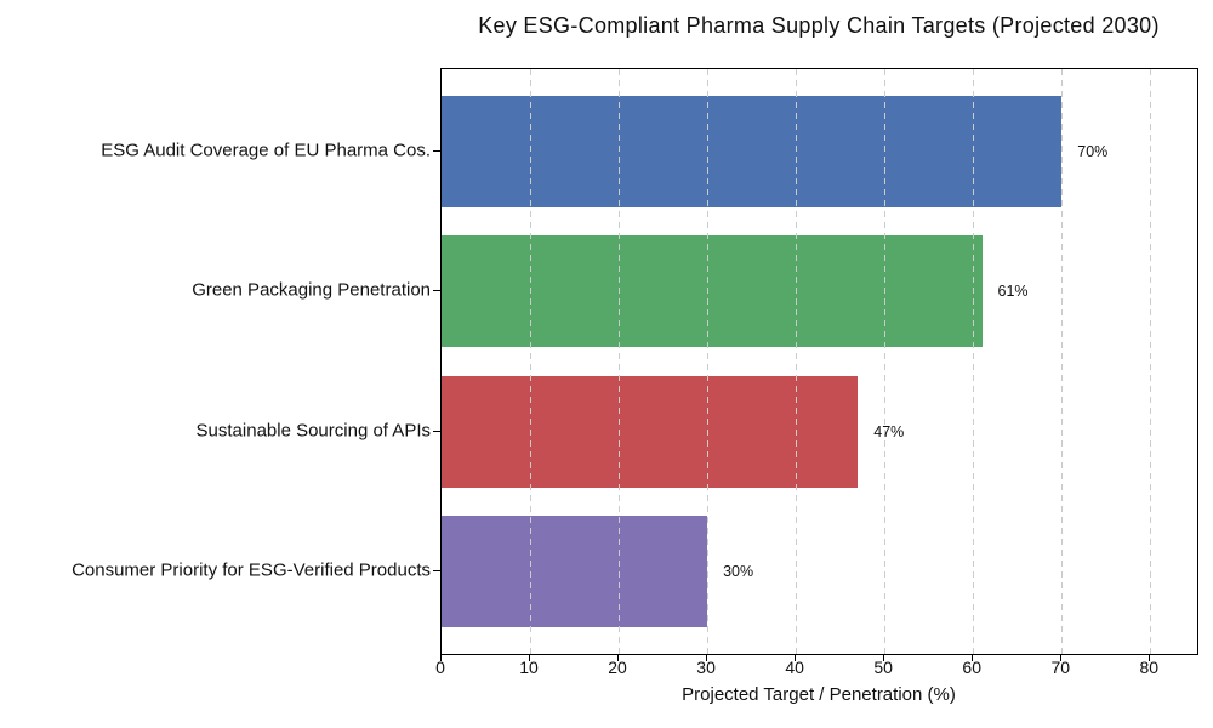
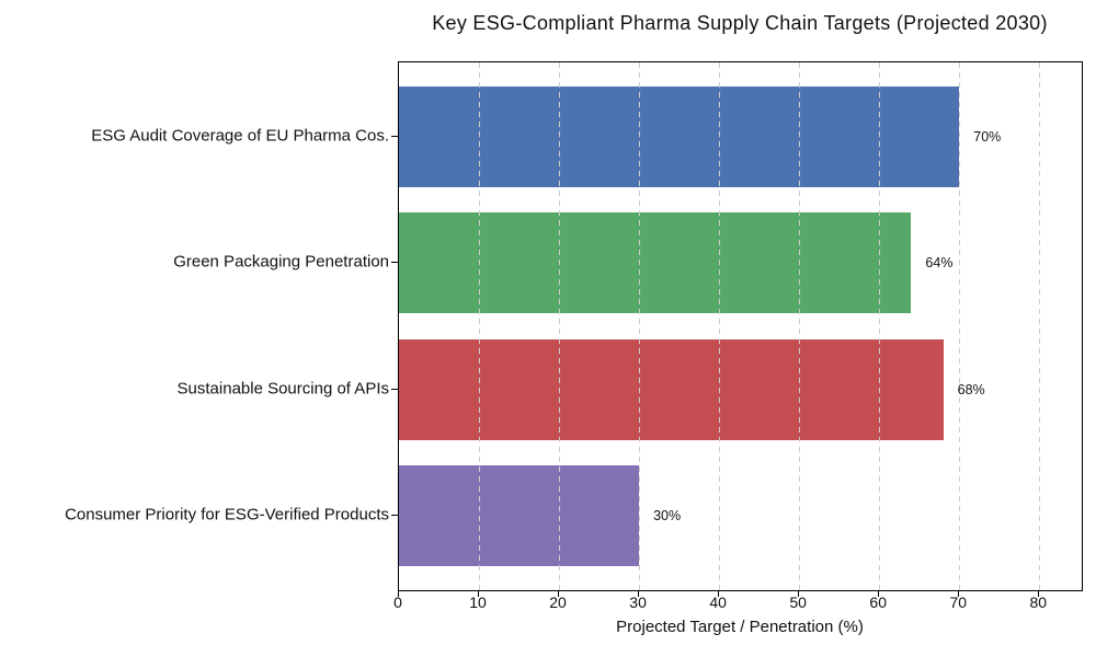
Green Packaging Penetration: 61% -> 64%
Sustainable Sourcing of APIs: 47% -> 68%
